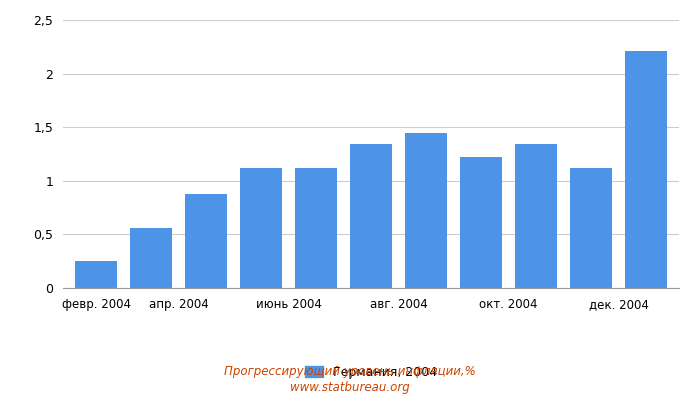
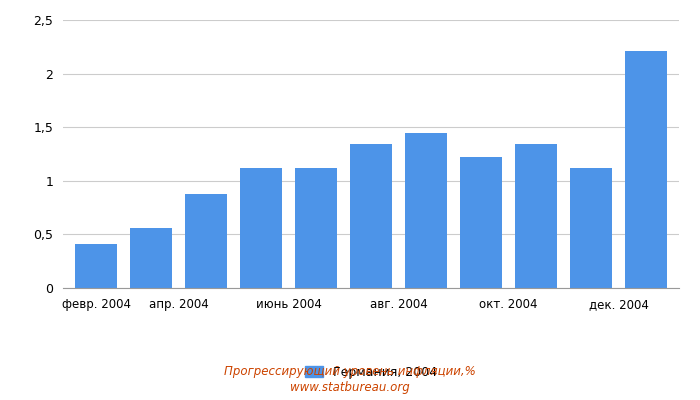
февр. 2004: 0,25 -> 0,41
